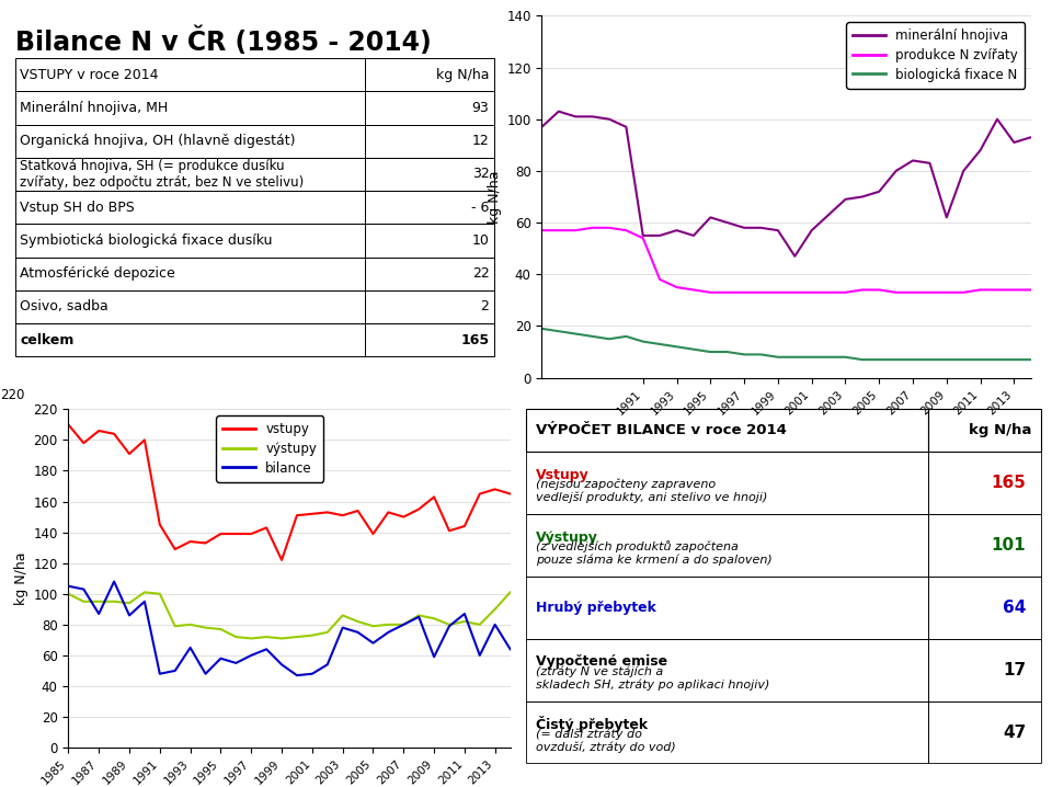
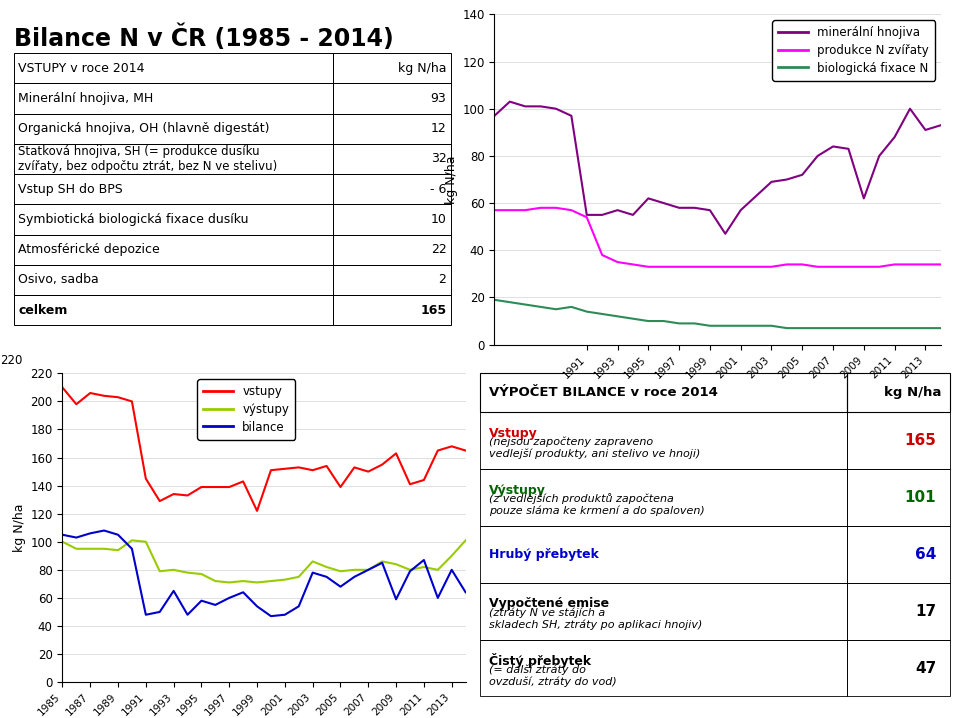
bilance/1987: 87 -> 106
vstupy/1989: 191 -> 203
bilance/1989: 86 -> 105
